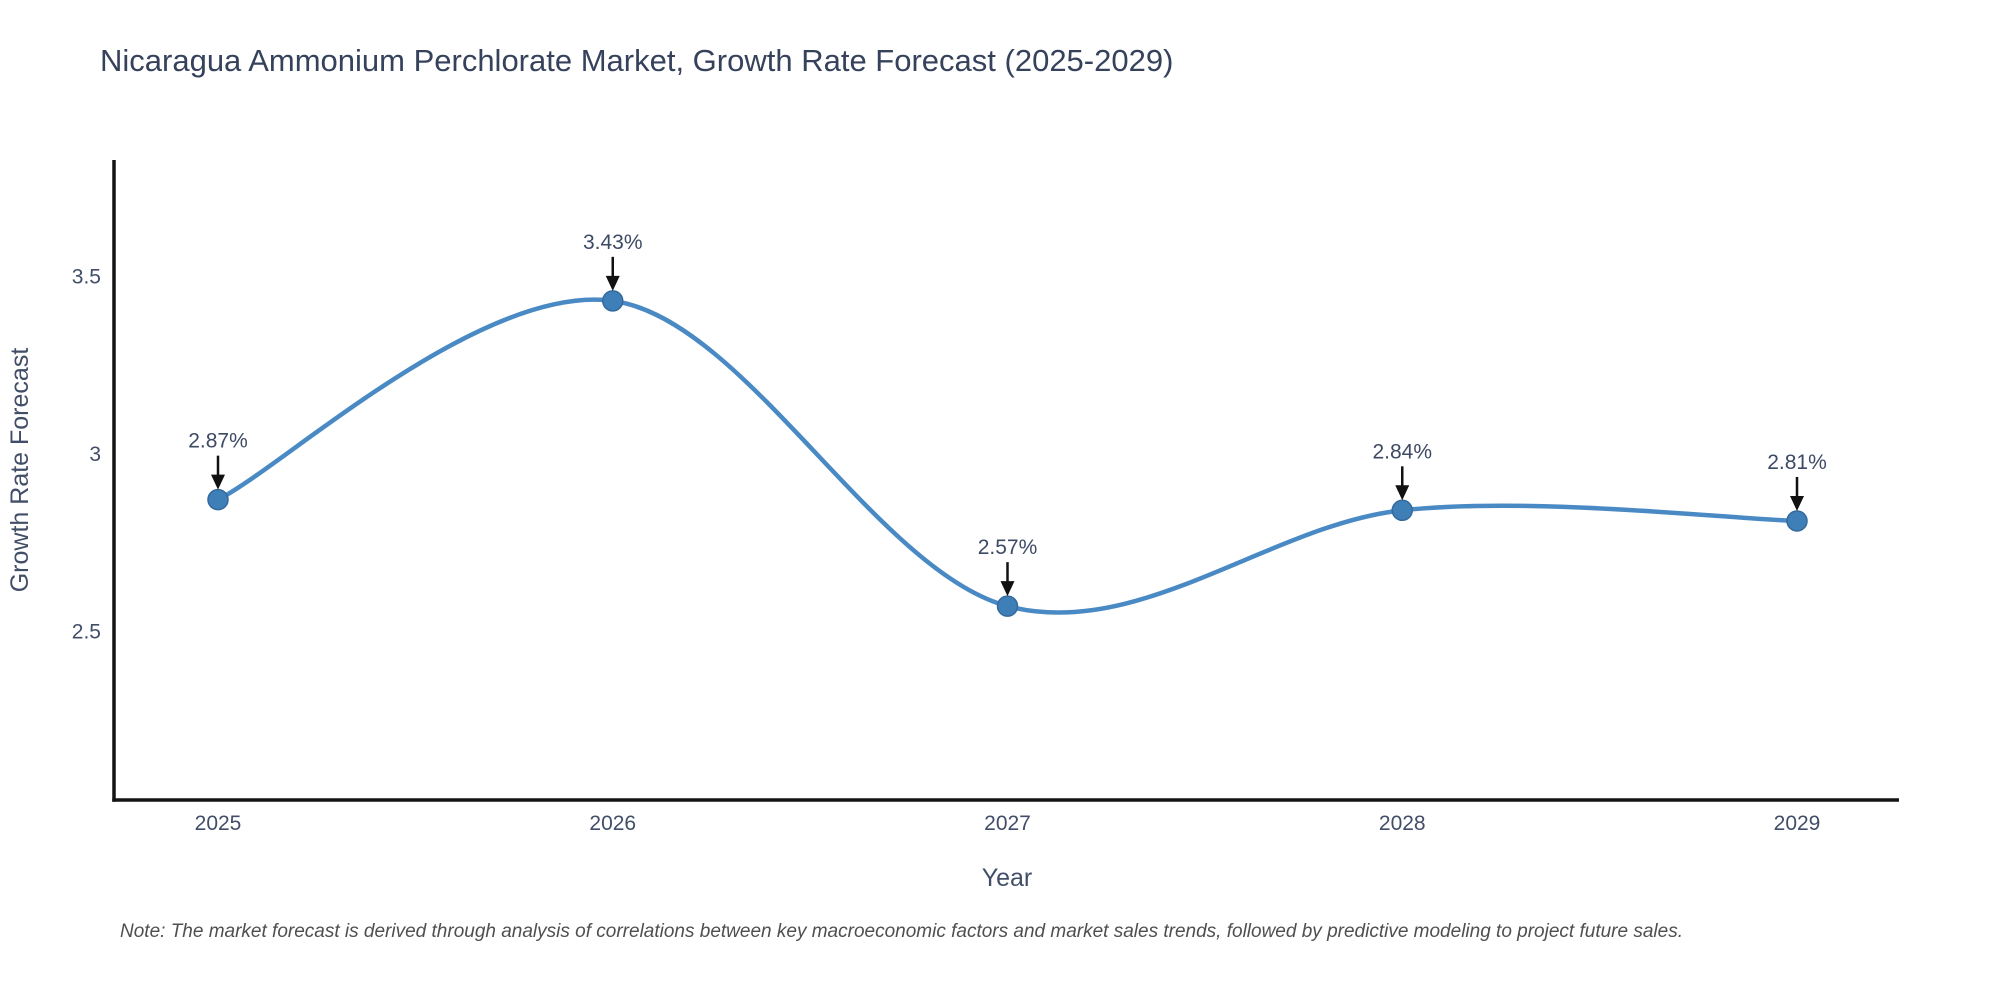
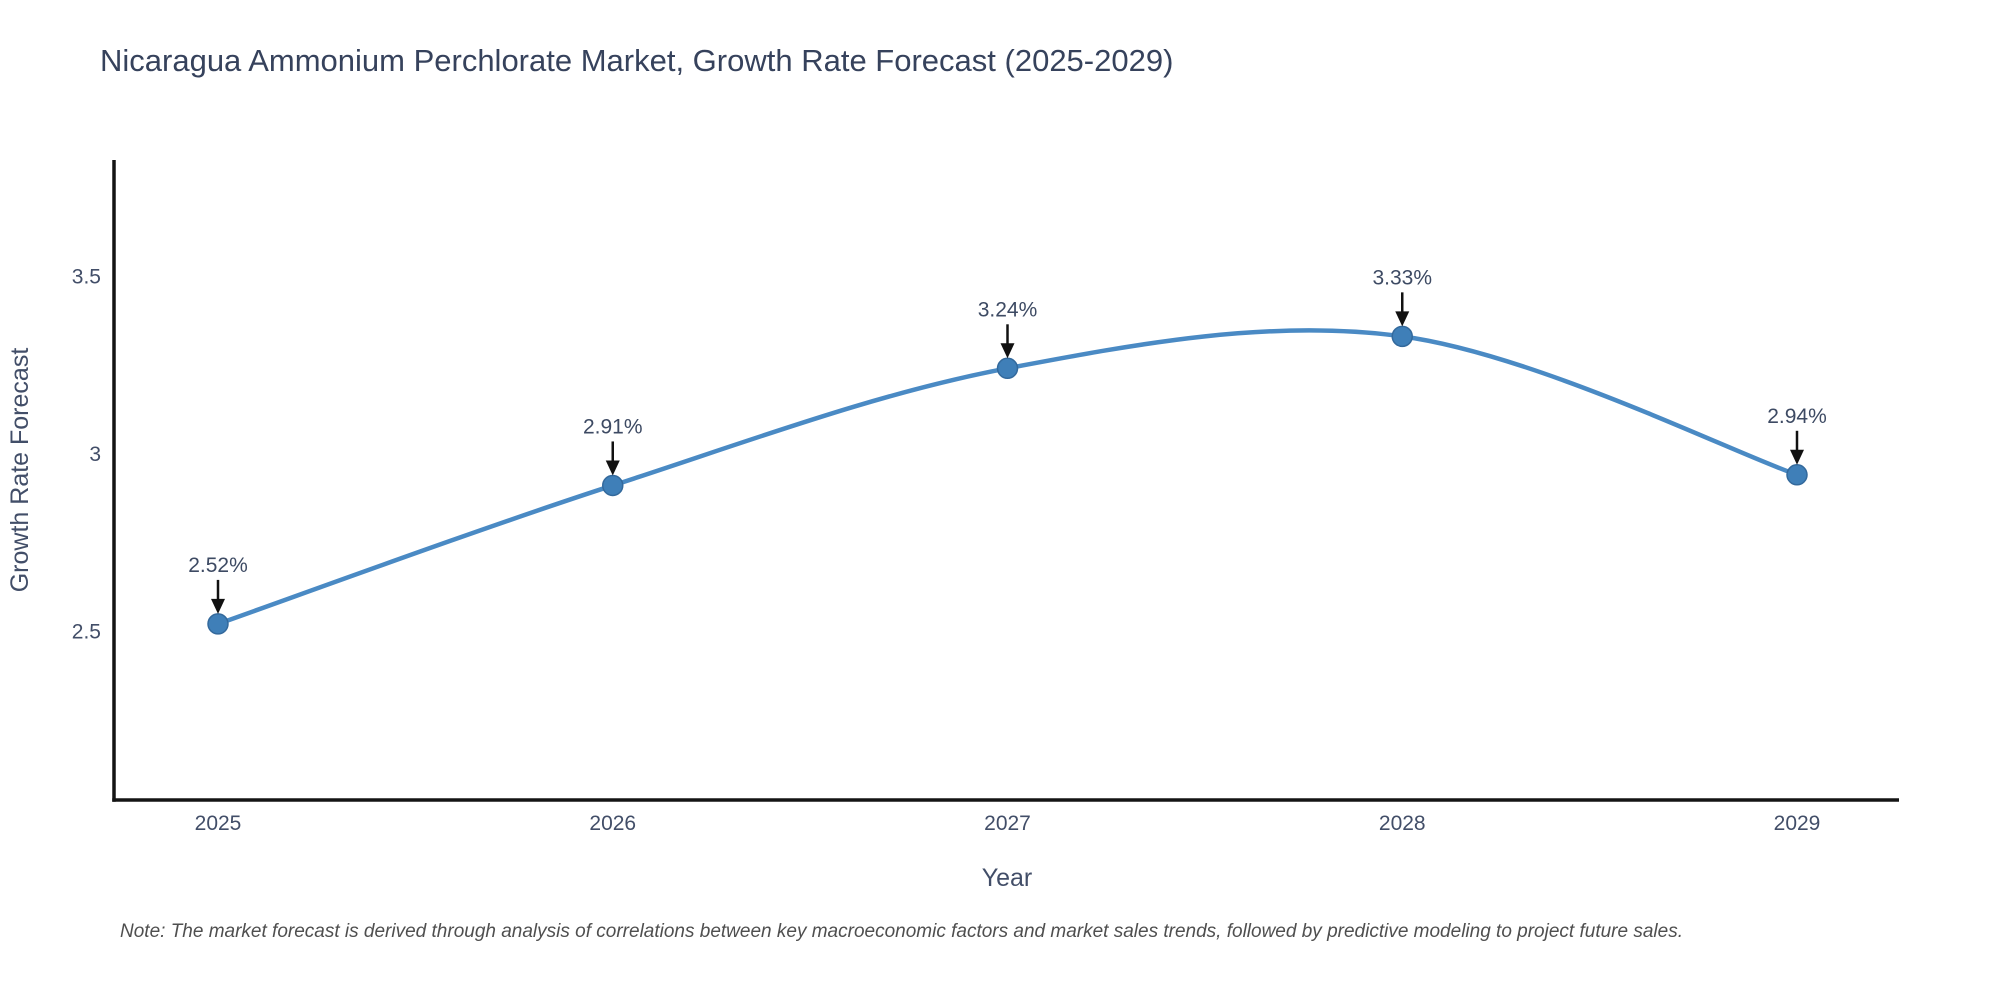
2025: 2.87% -> 2.52%
2026: 3.43% -> 2.91%
2027: 2.57% -> 3.24%
2028: 2.84% -> 3.33%
2029: 2.81% -> 2.94%
